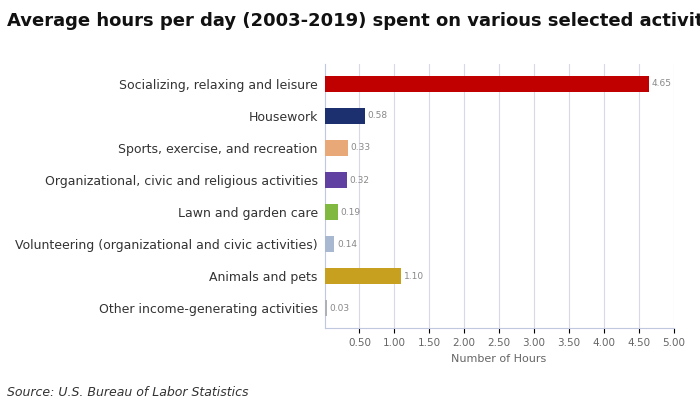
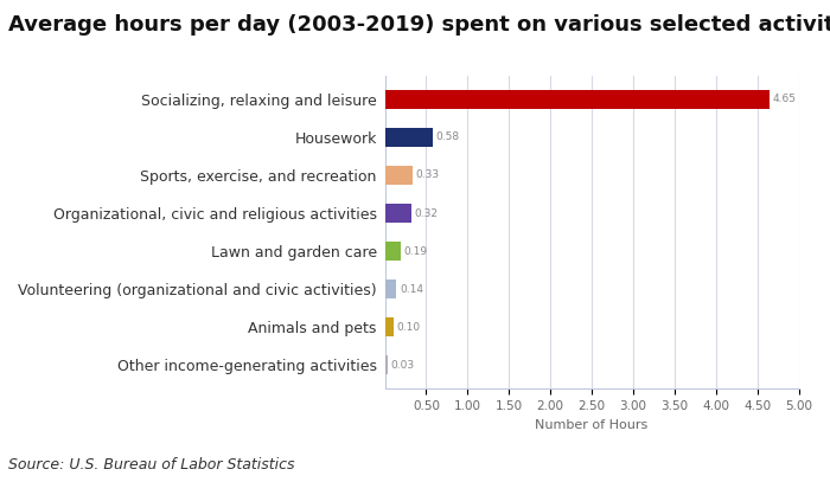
Animals and pets: 1.10 -> 0.10
